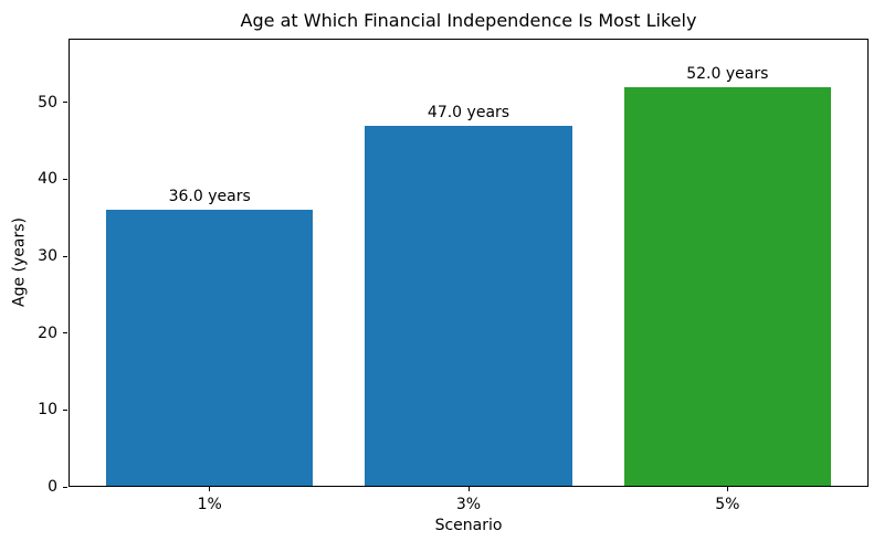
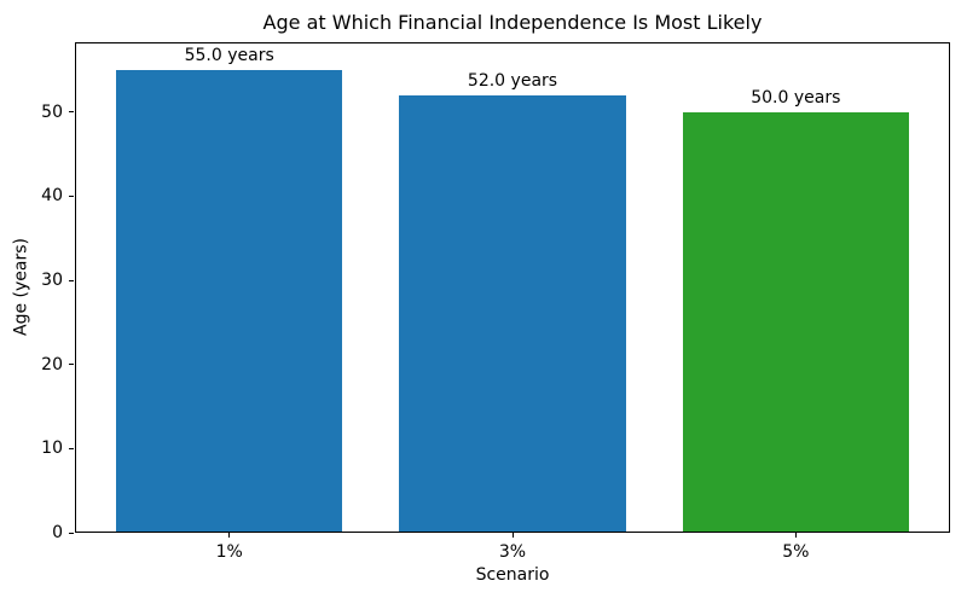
1%: 36.0 -> 55.0
3%: 47.0 -> 52.0
5%: 52.0 -> 50.0
